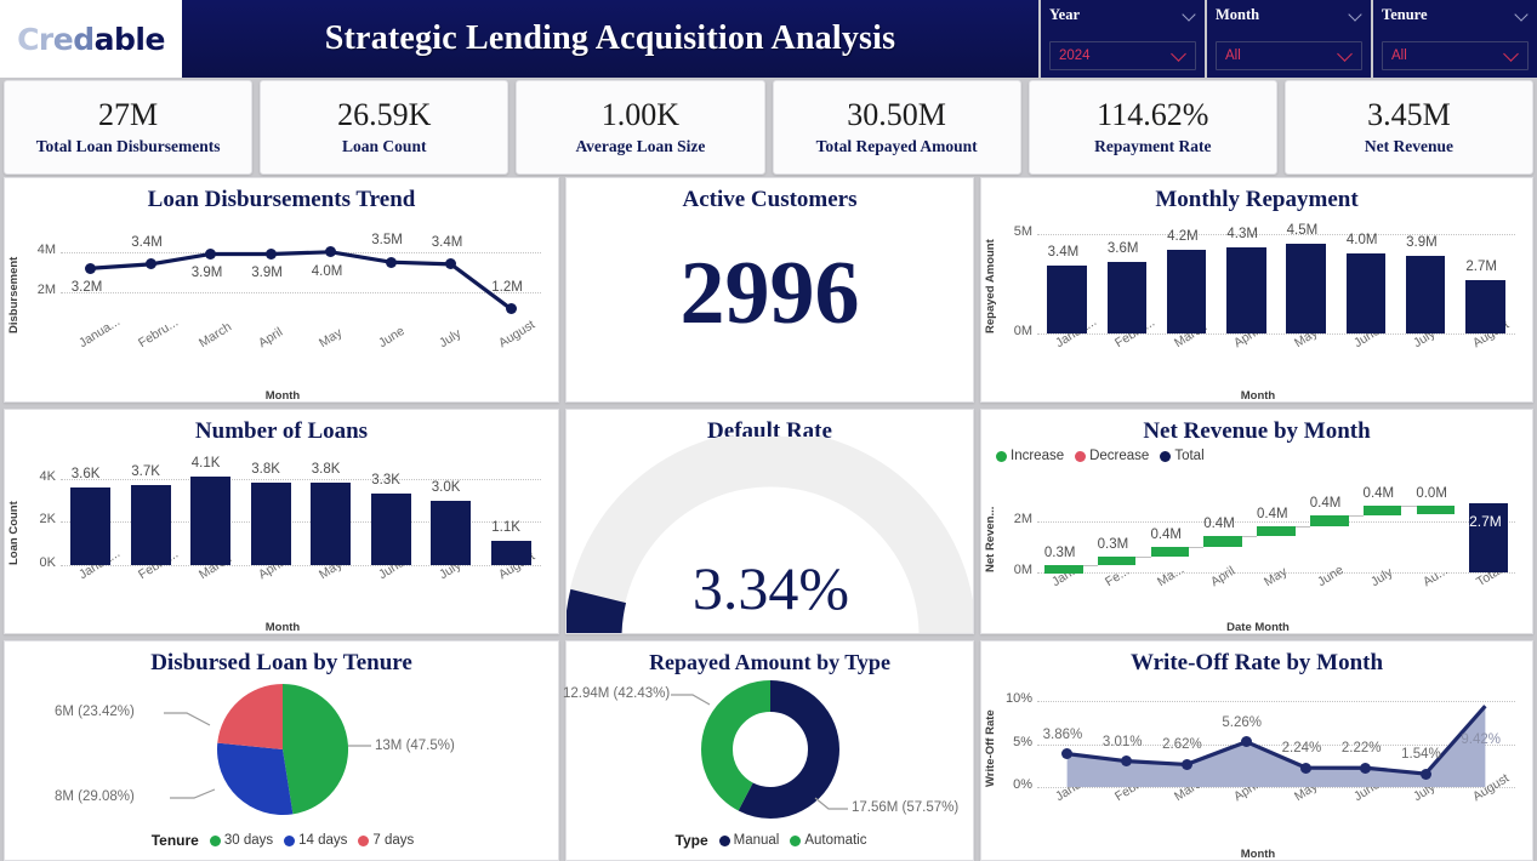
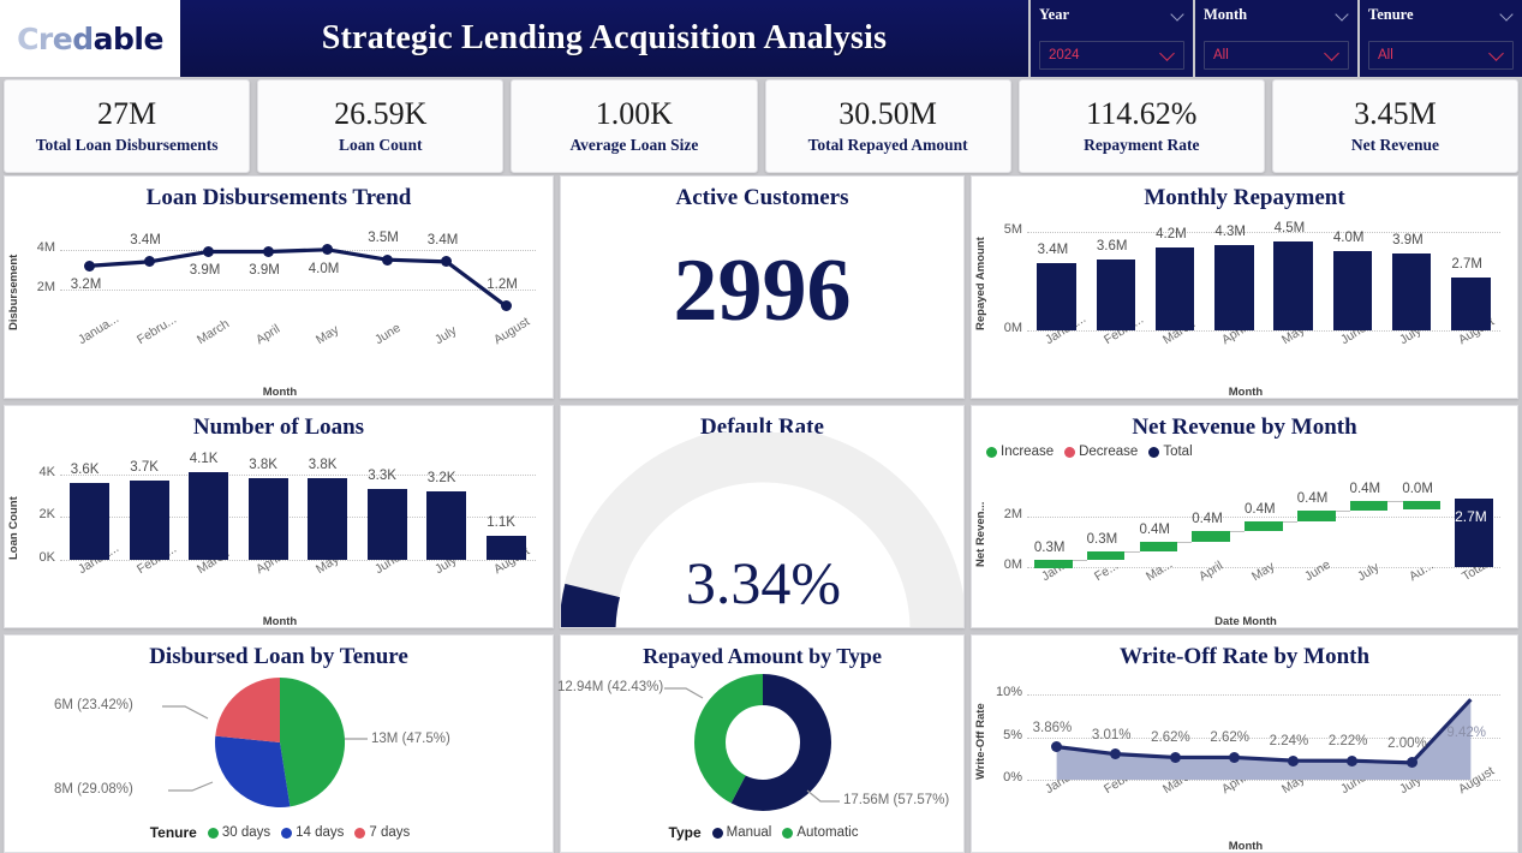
Number of Loans/July: 3.0K -> 3.2K
Write-Off Rate by Month/April: 5.26% -> 2.62%
Write-Off Rate by Month/July: 1.54% -> 2.00%
